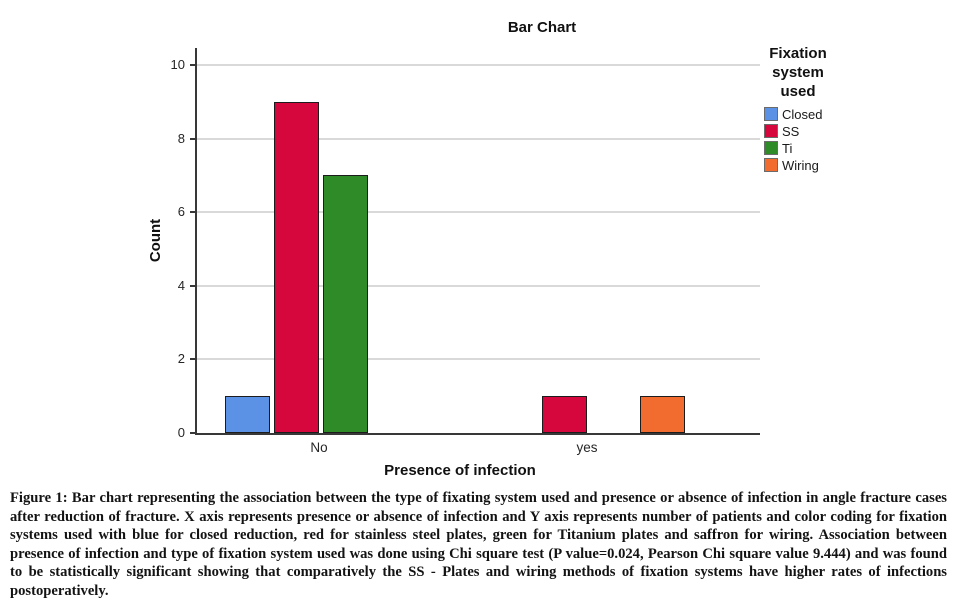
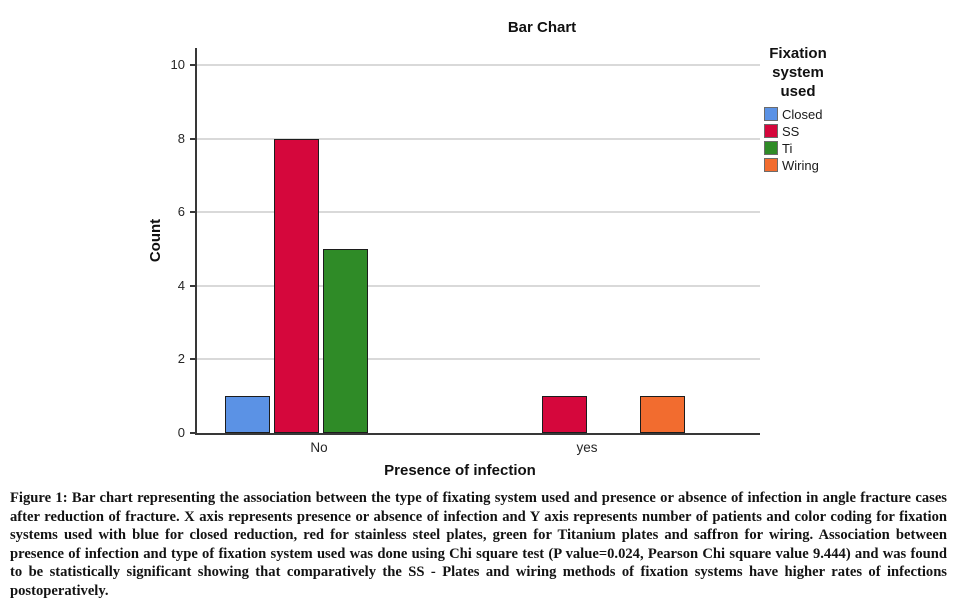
SS/No: 9 -> 8
Ti/No: 7 -> 5
